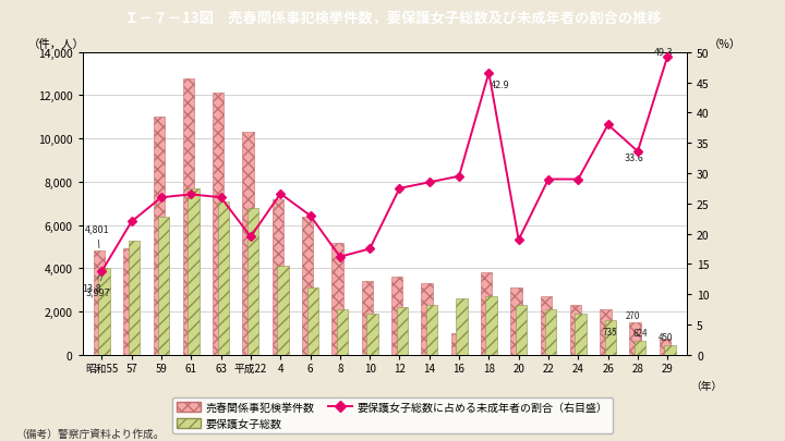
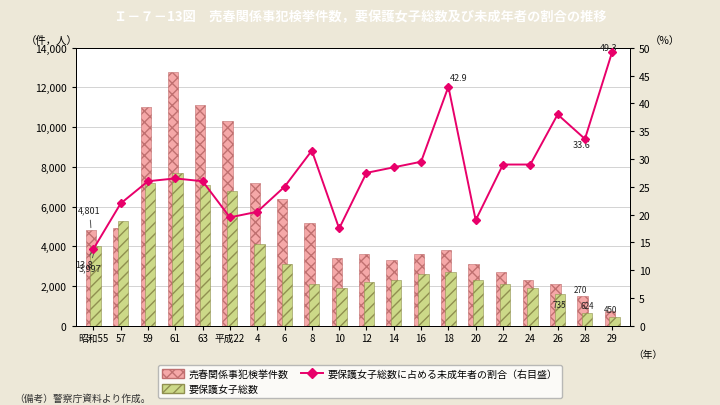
要保護女子総数/59: 6,400 -> 7,200
売春関係事犯検挙件数/63: 12,100 -> 11,100
要保護女子総数に占める未成年者の割合（右目盛）/4: 26.6 -> 20.5
要保護女子総数に占める未成年者の割合（右目盛）/6: 23.0 -> 25.0
要保護女子総数に占める未成年者の割合（右目盛）/8: 16.2 -> 31.5
売春関係事犯検挙件数/16: 1,000 -> 3,600
要保護女子総数に占める未成年者の割合（右目盛）/18: 46.6 -> 43.0
